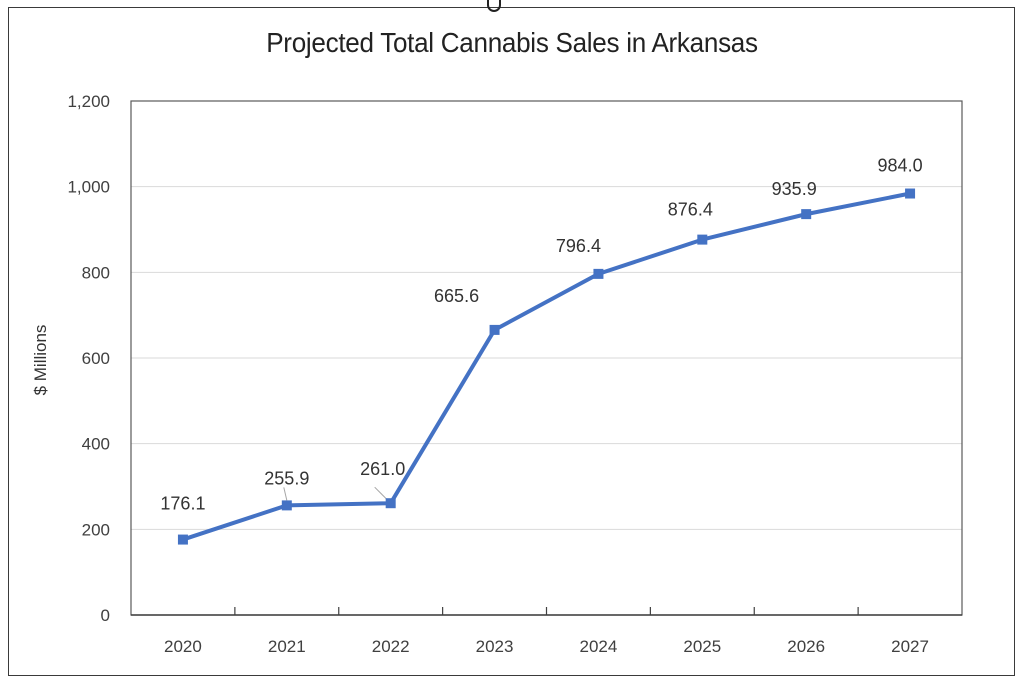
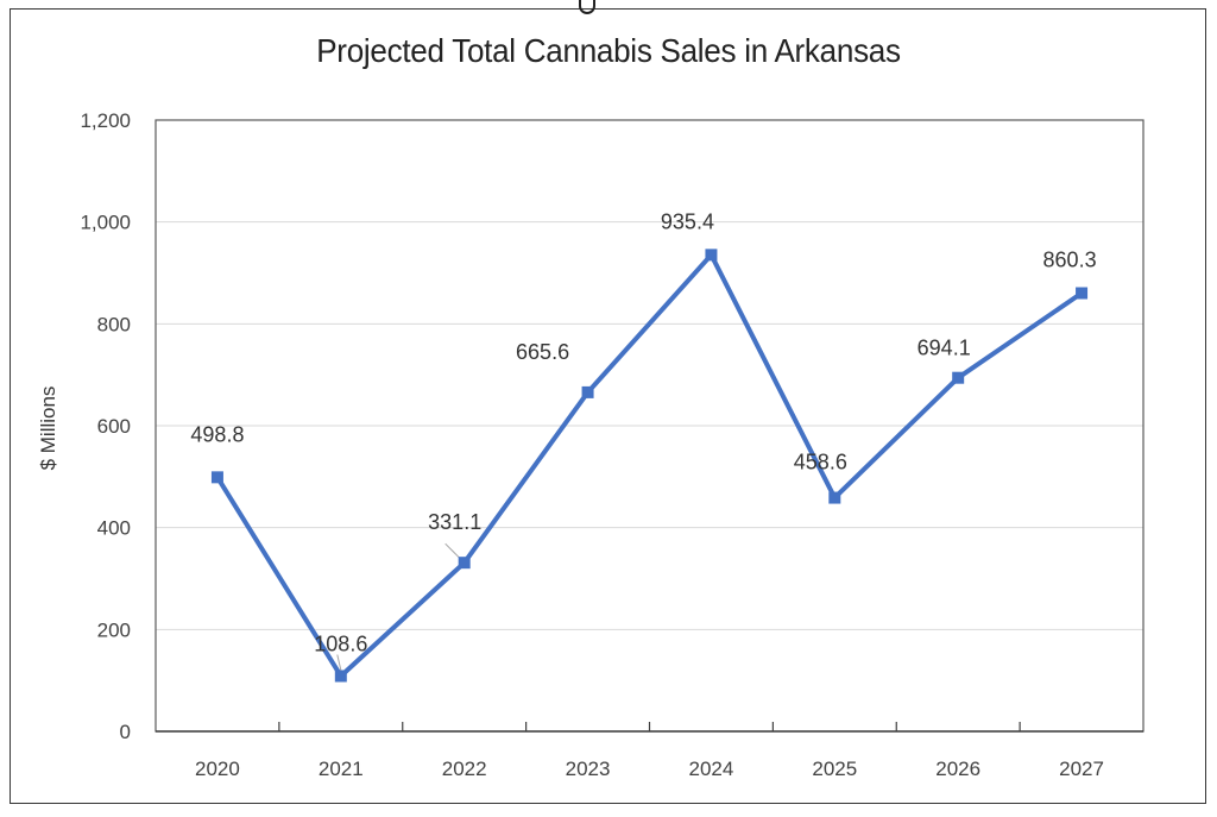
2020: 176.1 -> 498.8
2021: 255.9 -> 108.6
2022: 261.0 -> 331.1
2024: 796.4 -> 935.4
2025: 876.4 -> 458.6
2026: 935.9 -> 694.1
2027: 984.0 -> 860.3
